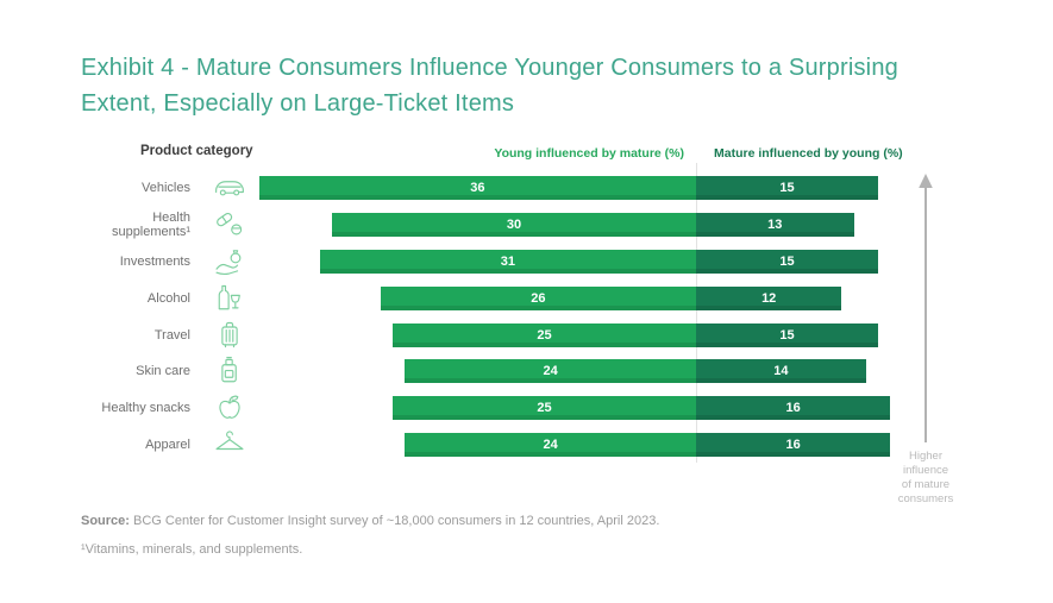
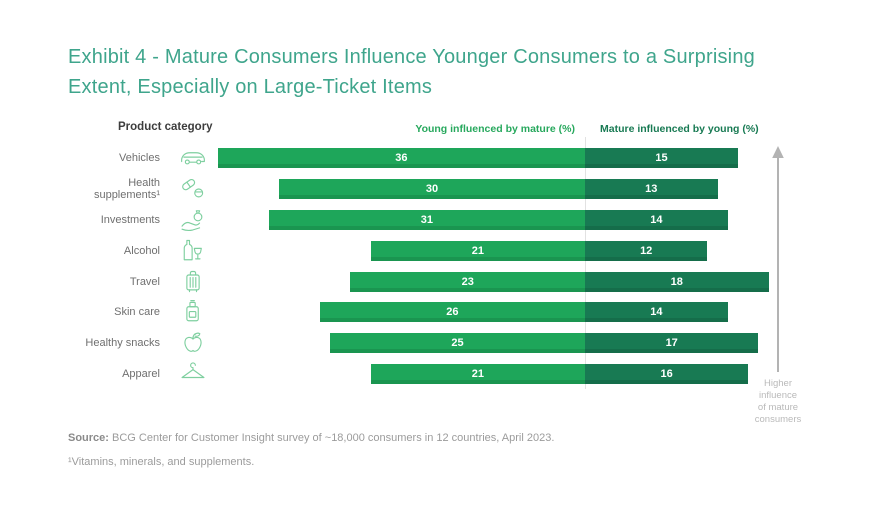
Mature influenced by young (%)/Investments: 15 -> 14
Young influenced by mature (%)/Alcohol: 26 -> 21
Young influenced by mature (%)/Travel: 25 -> 23
Mature influenced by young (%)/Travel: 15 -> 18
Young influenced by mature (%)/Skin care: 24 -> 26
Mature influenced by young (%)/Healthy snacks: 16 -> 17
Young influenced by mature (%)/Apparel: 24 -> 21
